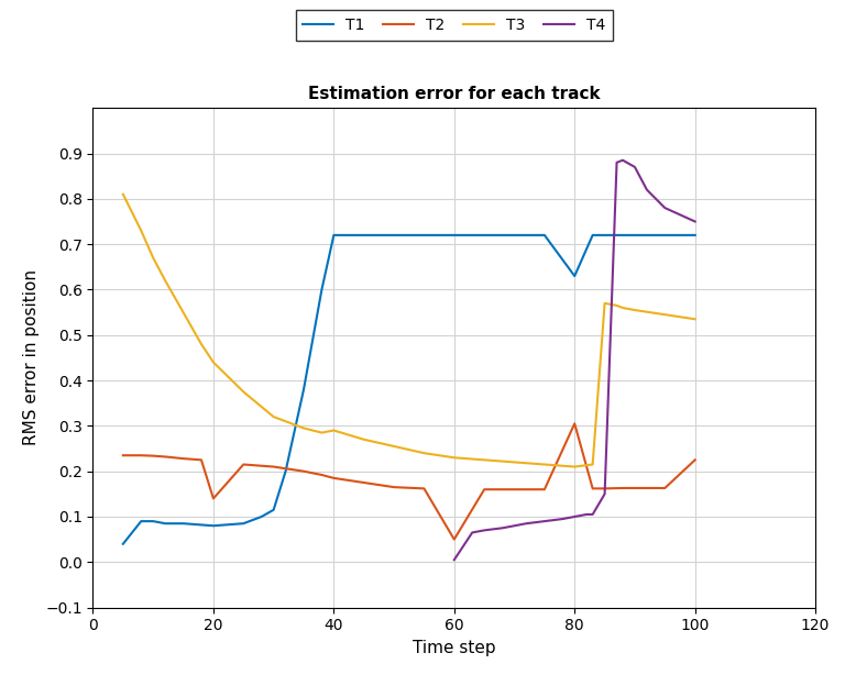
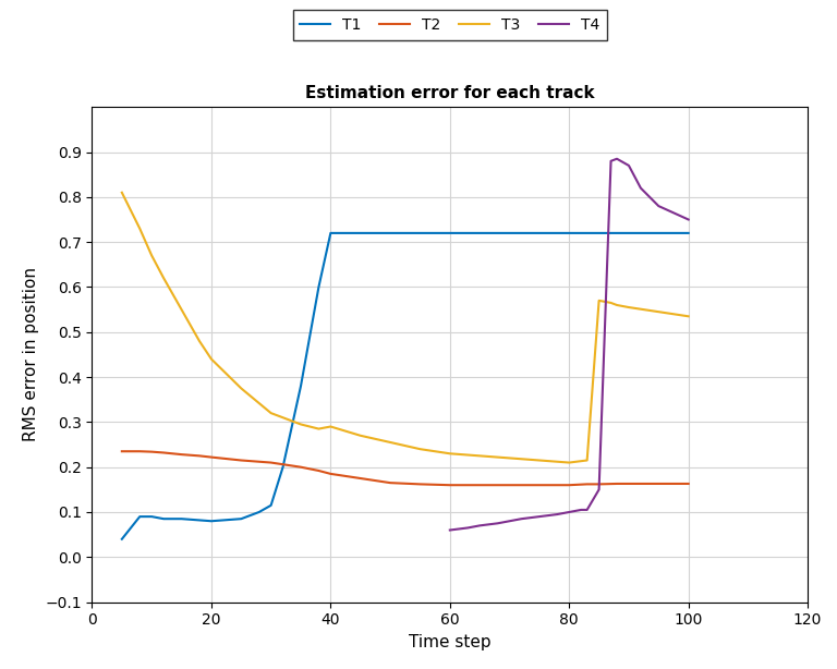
T2/20: 0.140 -> 0.222
T2/60: 0.050 -> 0.160
T4/60: 0.005 -> 0.060
T1/80: 0.630 -> 0.720
T2/80: 0.305 -> 0.160
T2/100: 0.225 -> 0.163
